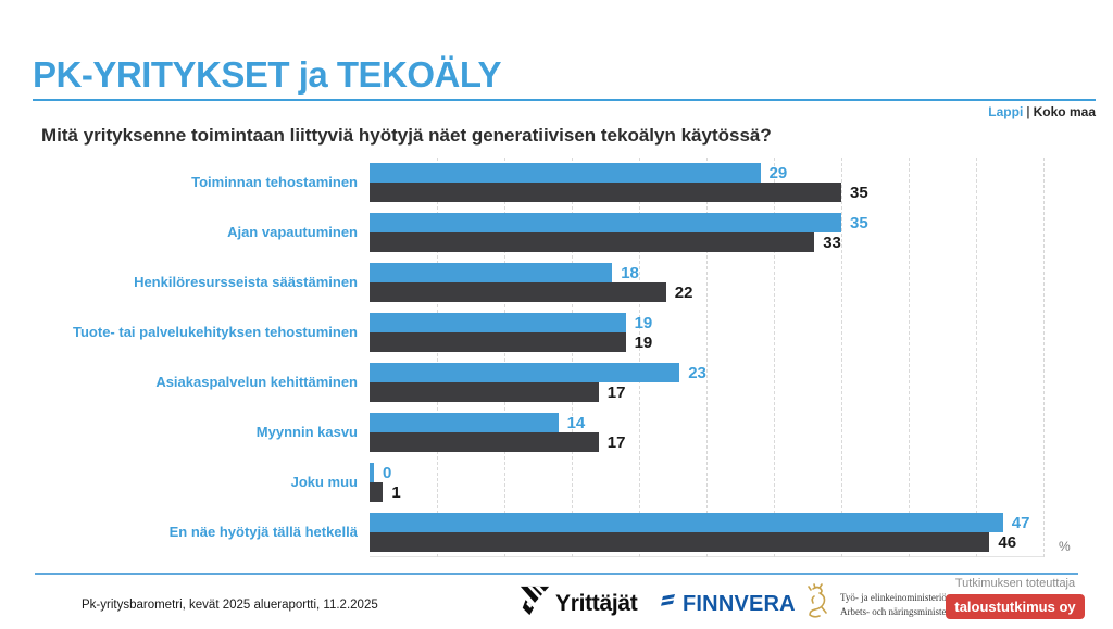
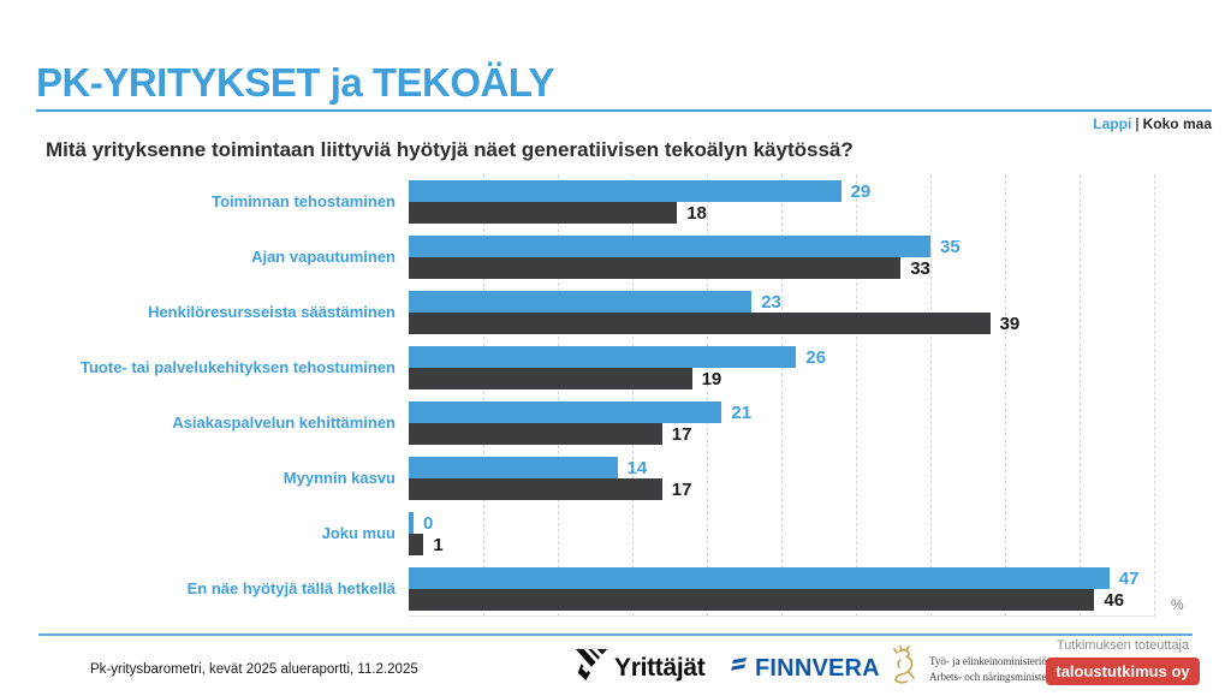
Koko maa/Toiminnan tehostaminen: 35 -> 18
Lappi/Henkilöresursseista säästäminen: 18 -> 23
Koko maa/Henkilöresursseista säästäminen: 22 -> 39
Lappi/Tuote- tai palvelukehityksen tehostuminen: 19 -> 26
Lappi/Asiakaspalvelun kehittäminen: 23 -> 21
